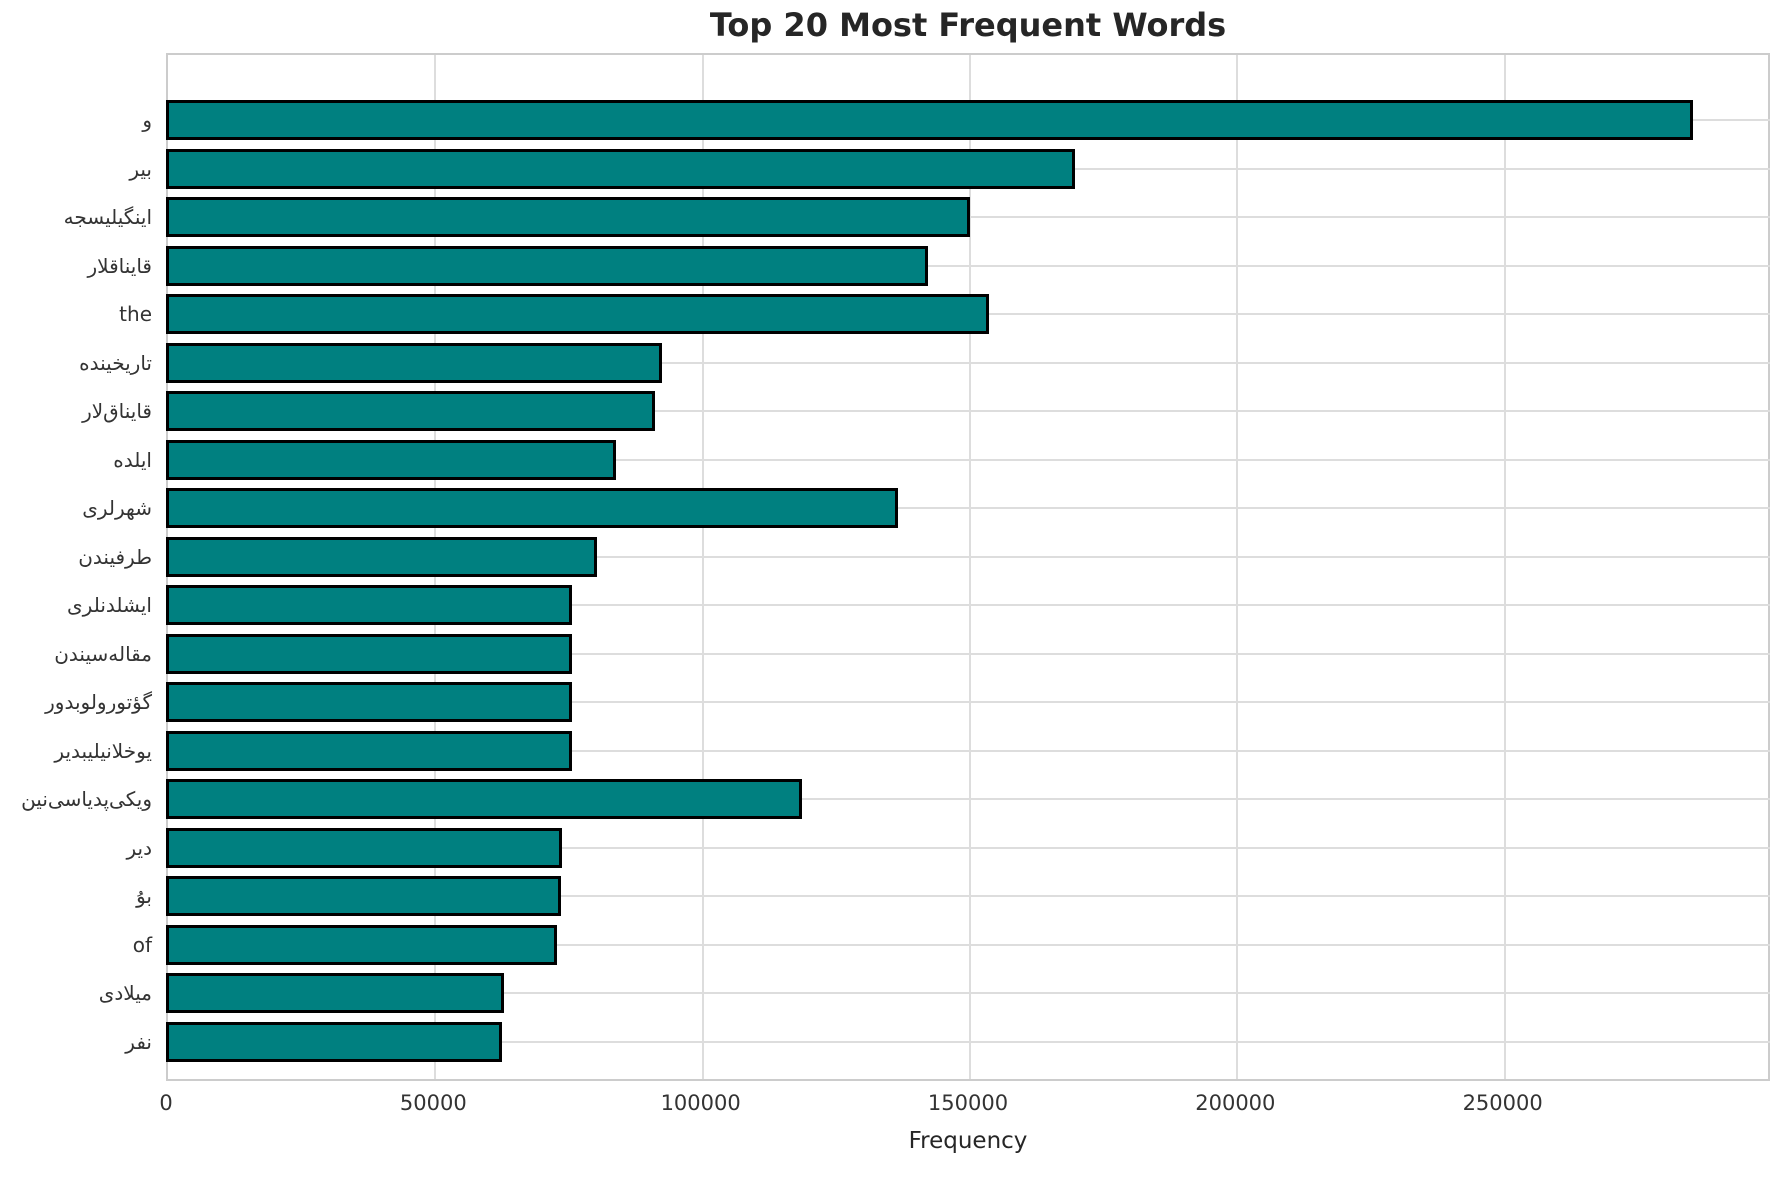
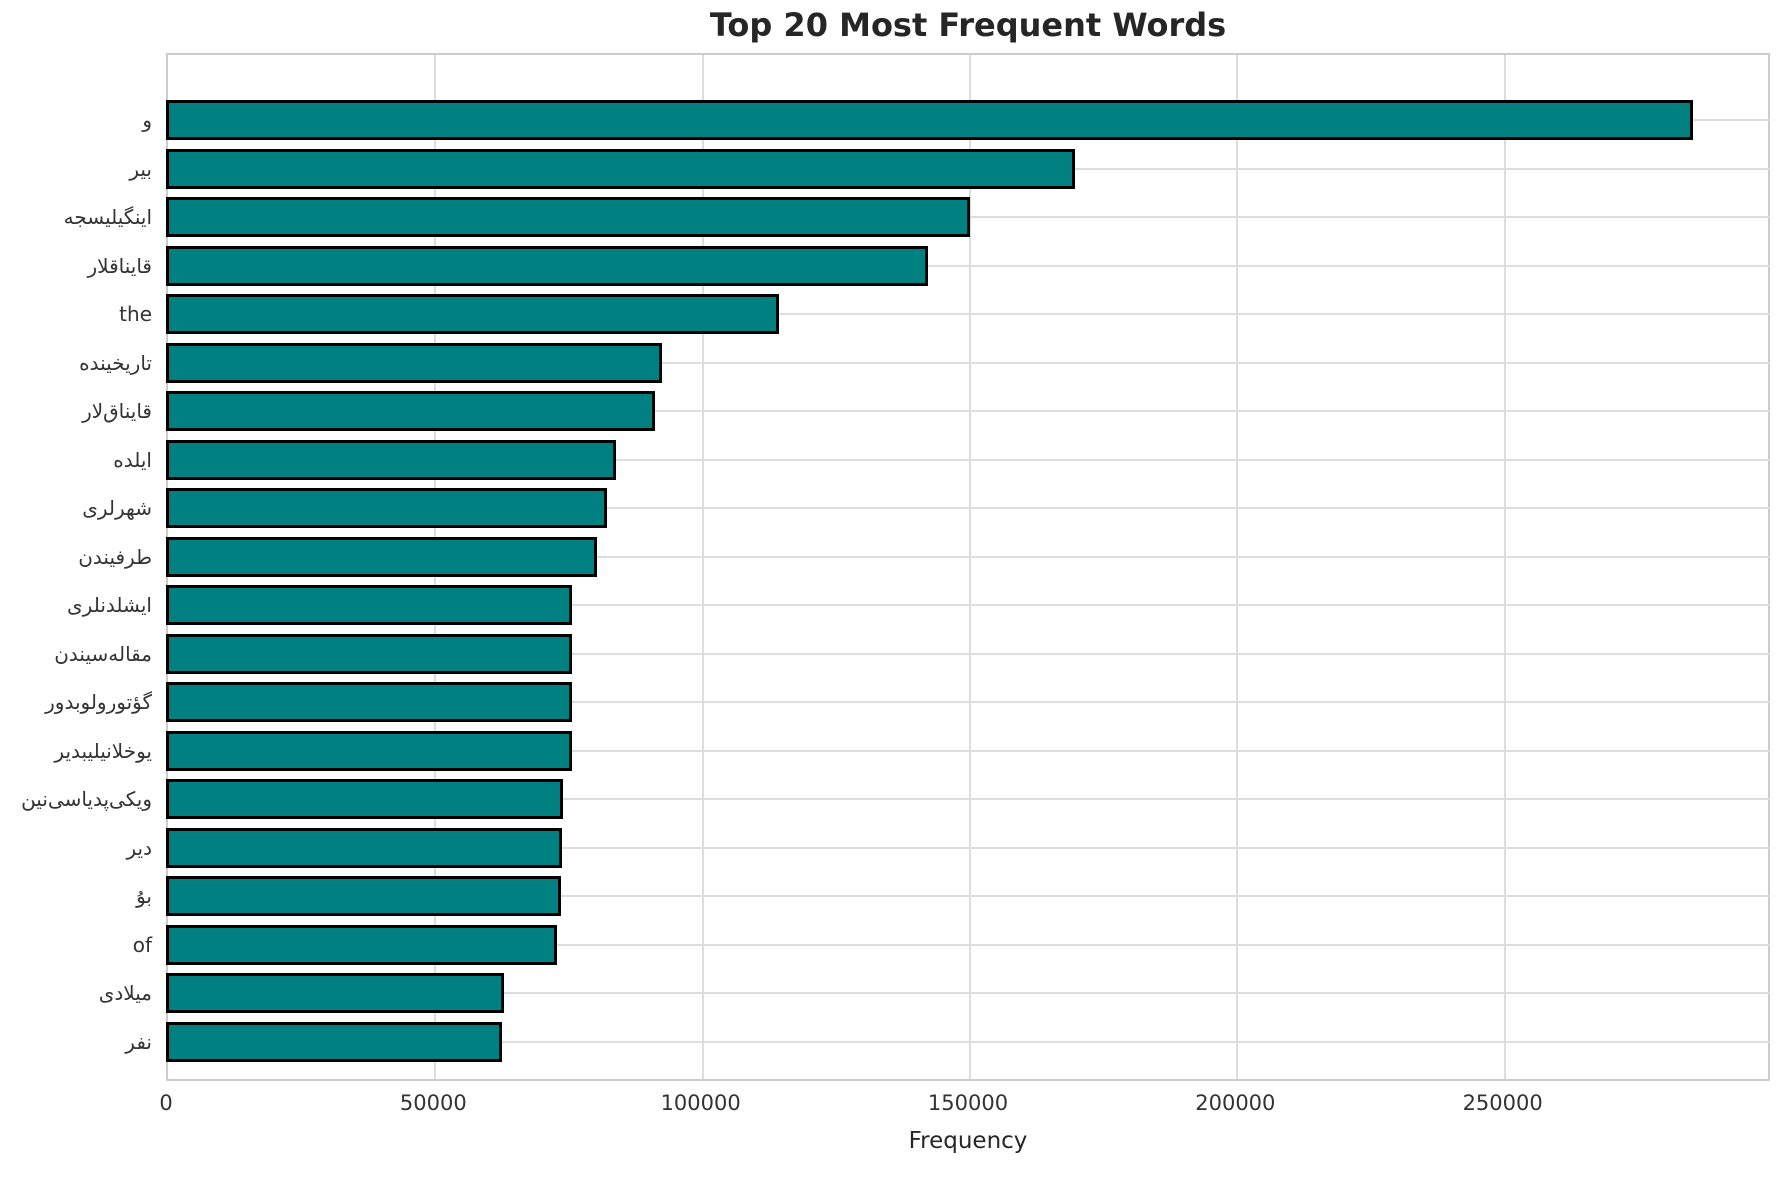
the: 154000 -> 115000
شهرلری: 137000 -> 82000
ویکی‌پدیاسی‌نین: 119000 -> 74000
